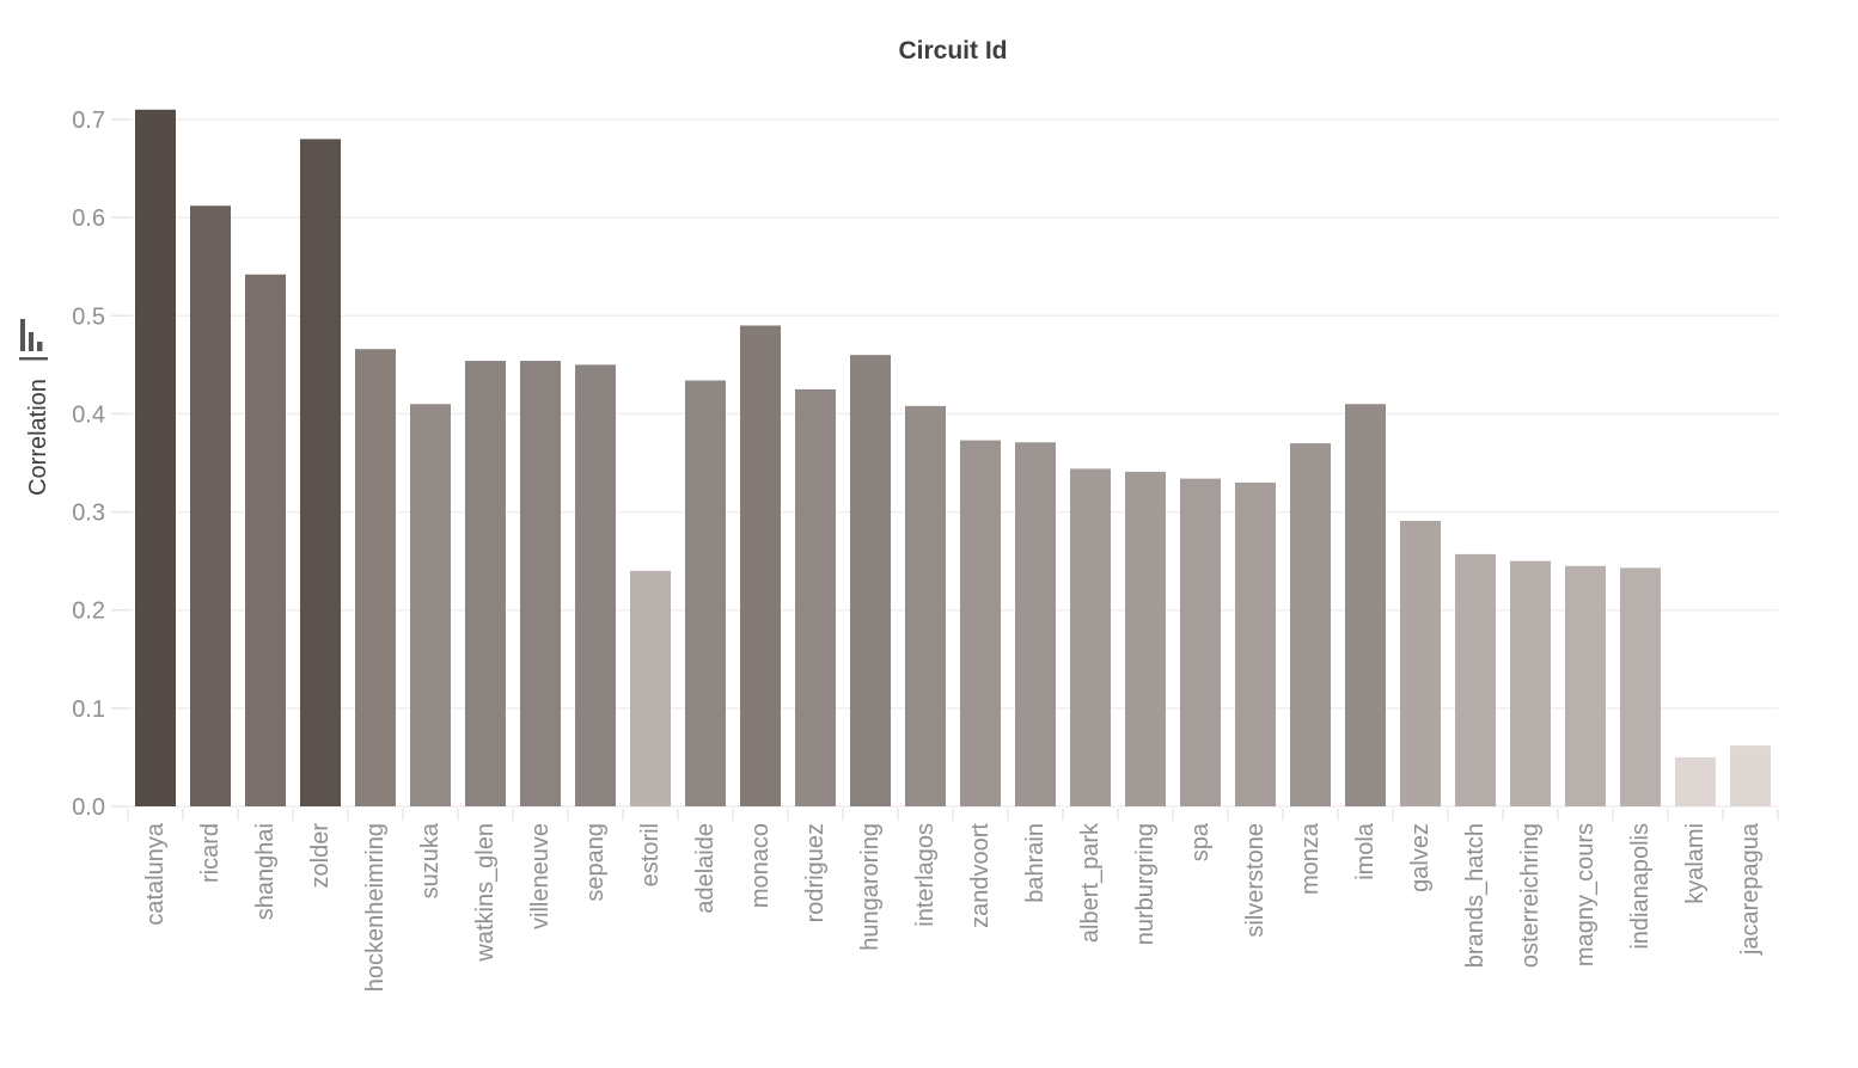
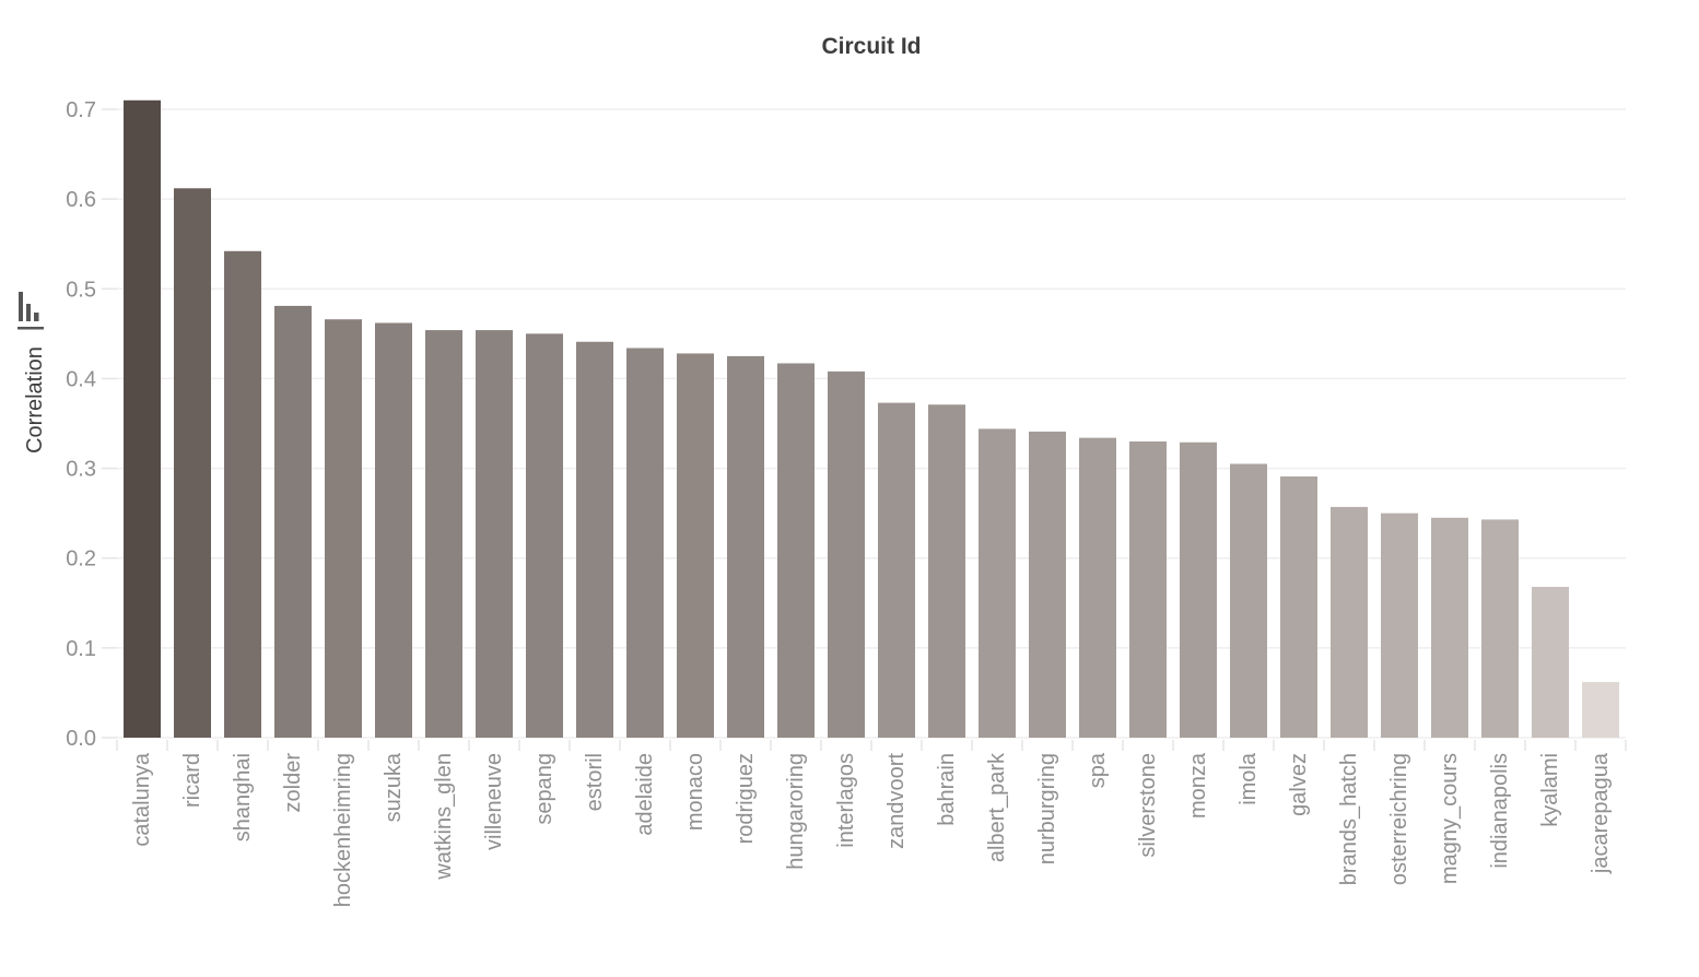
zolder: 0.68 -> 0.48
suzuka: 0.41 -> 0.46
estoril: 0.24 -> 0.44
monaco: 0.49 -> 0.43
hungaroring: 0.46 -> 0.42
monza: 0.37 -> 0.33
imola: 0.41 -> 0.30
kyalami: 0.05 -> 0.17
